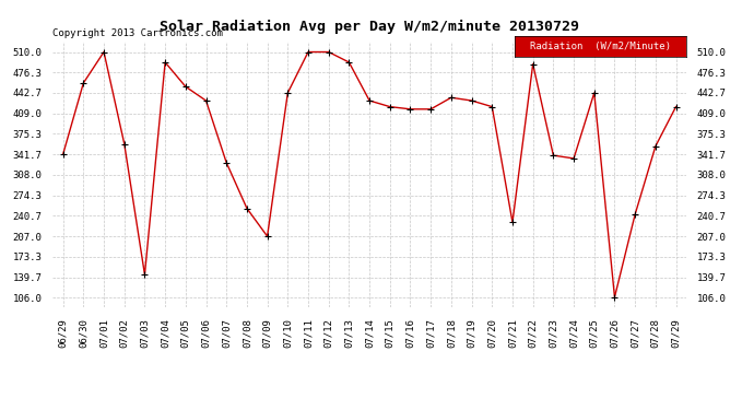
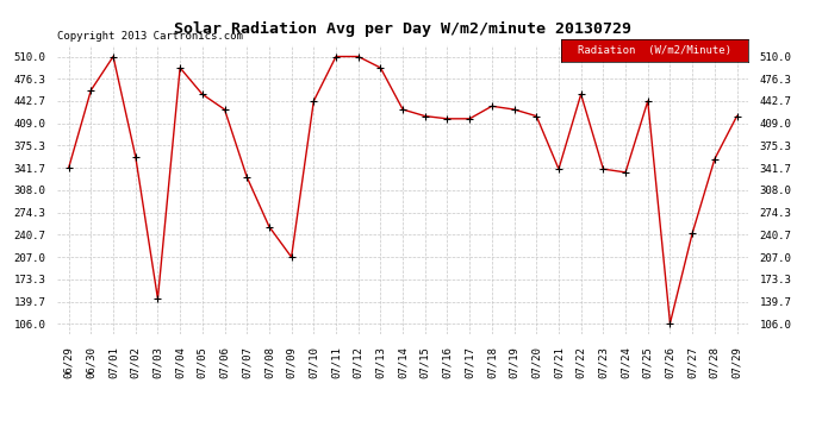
07/21: 230 -> 340
07/22: 490 -> 453
